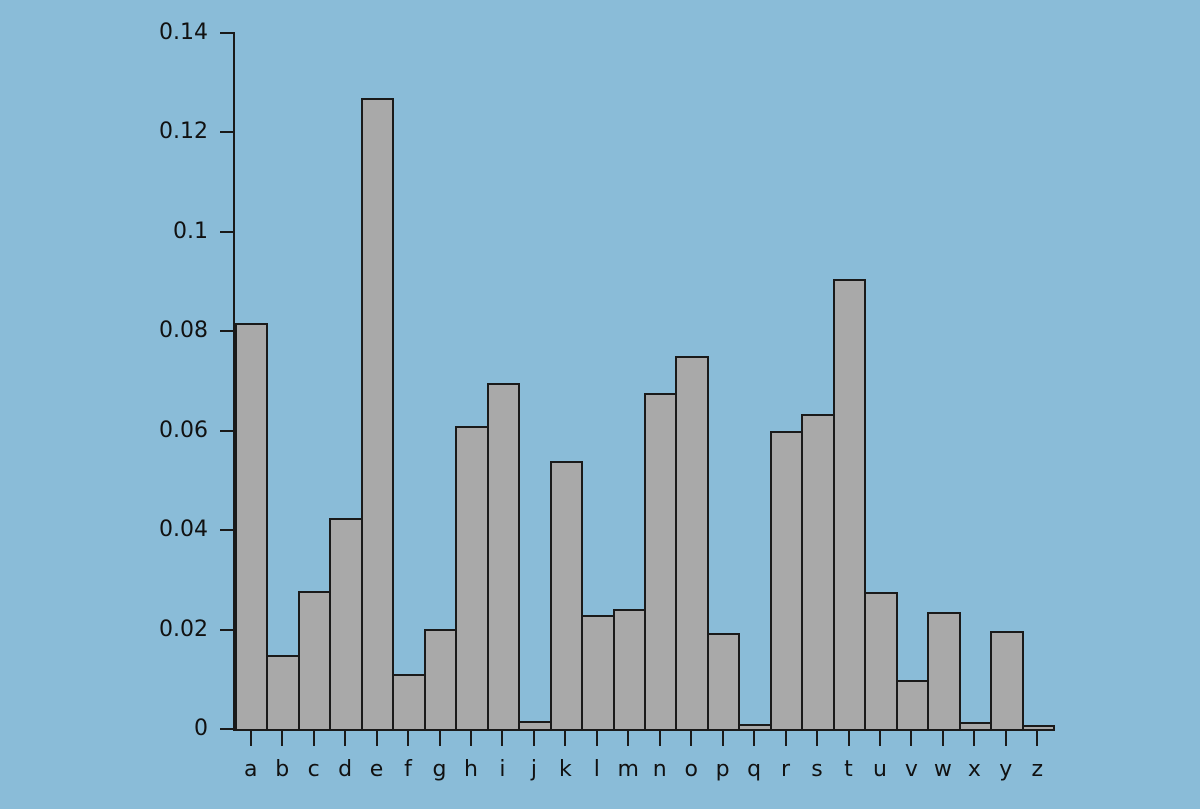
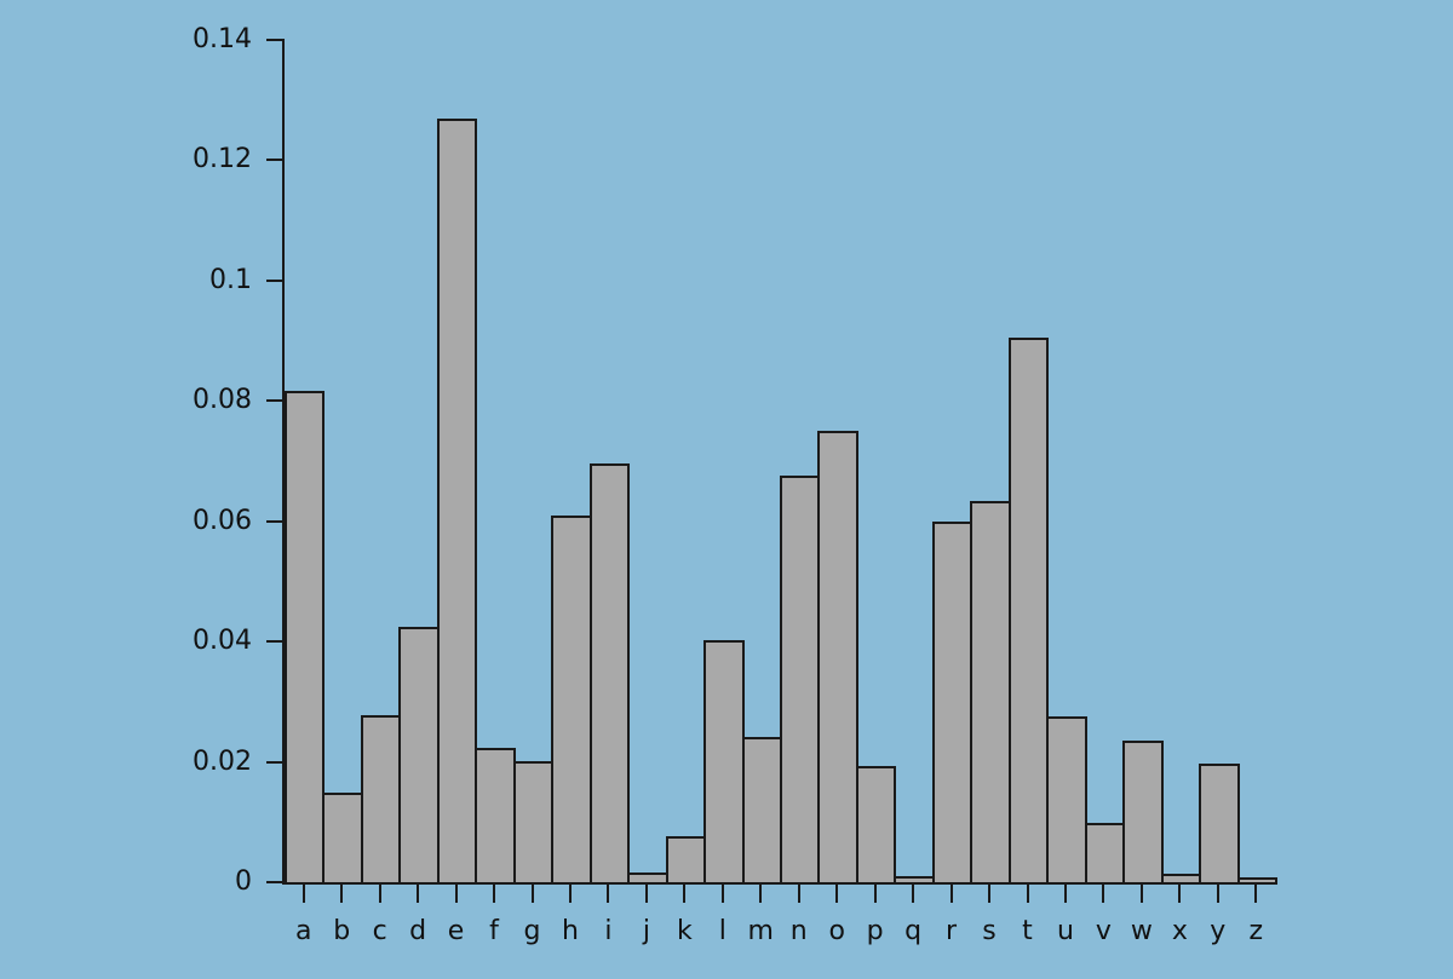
f: 0.011 -> 0.022
k: 0.054 -> 0.008
l: 0.023 -> 0.040
